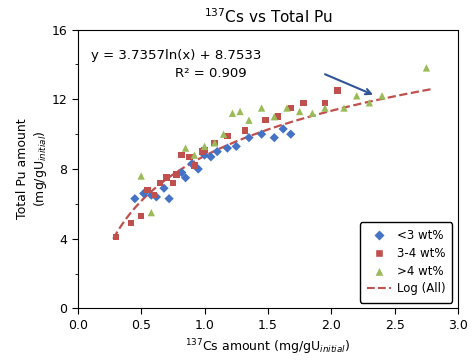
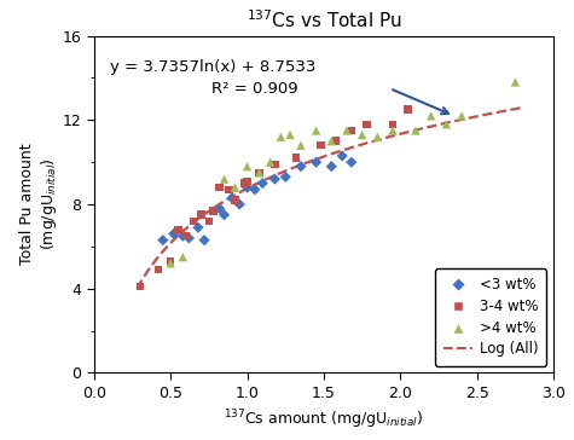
>4 wt%/0.5: 7.6 -> 5.2
>4 wt%/1.0: 9.3 -> 9.8
